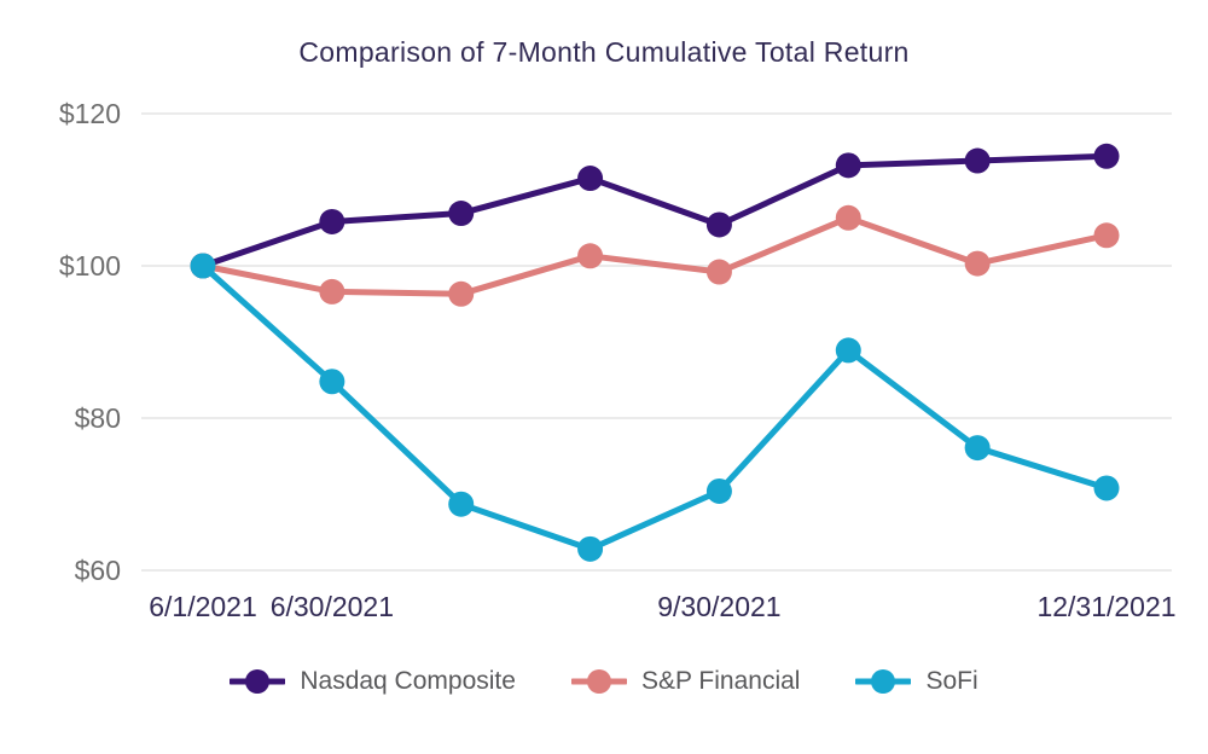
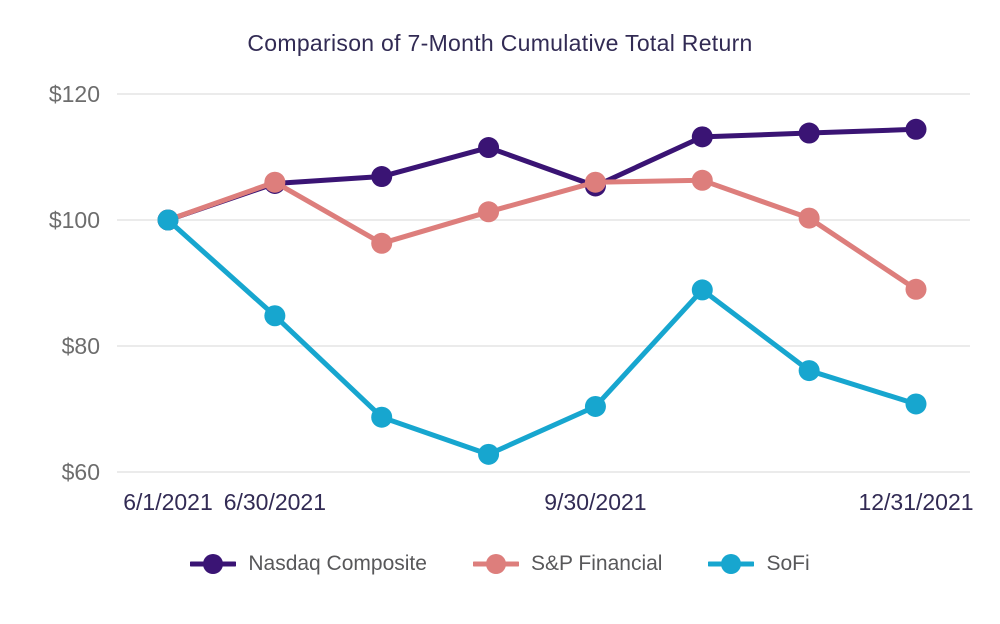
S&P Financial/6/30/2021: $97 -> $106
S&P Financial/9/30/2021: $99 -> $106
S&P Financial/12/31/2021: $104 -> $89
